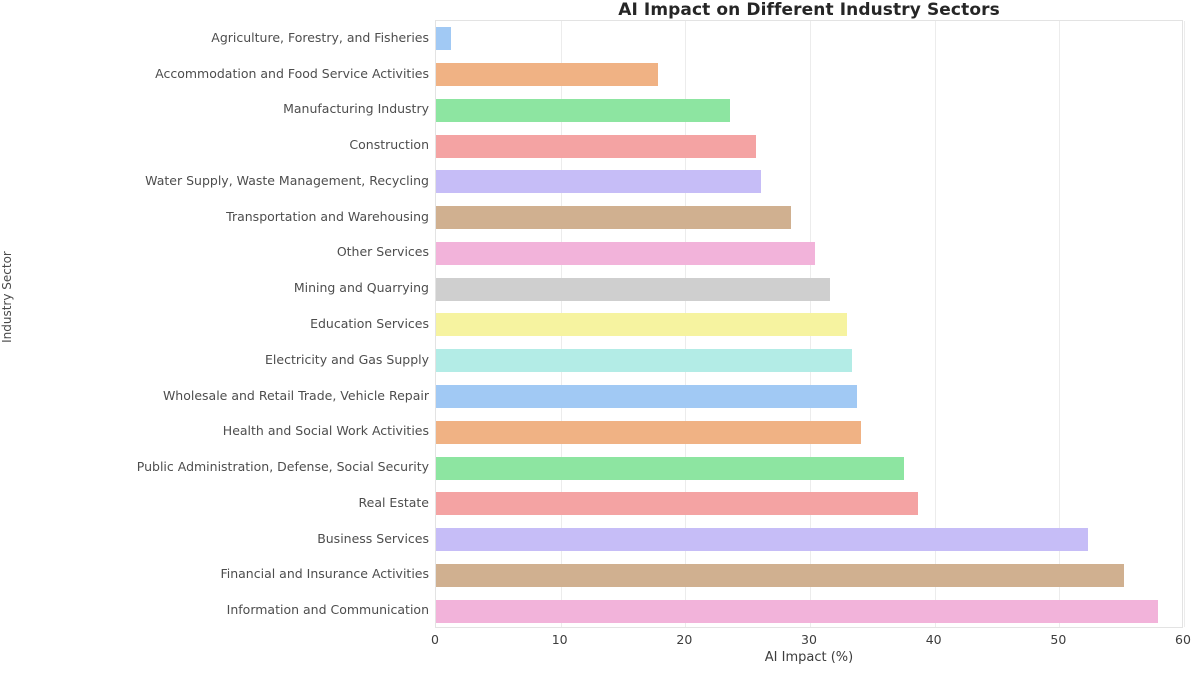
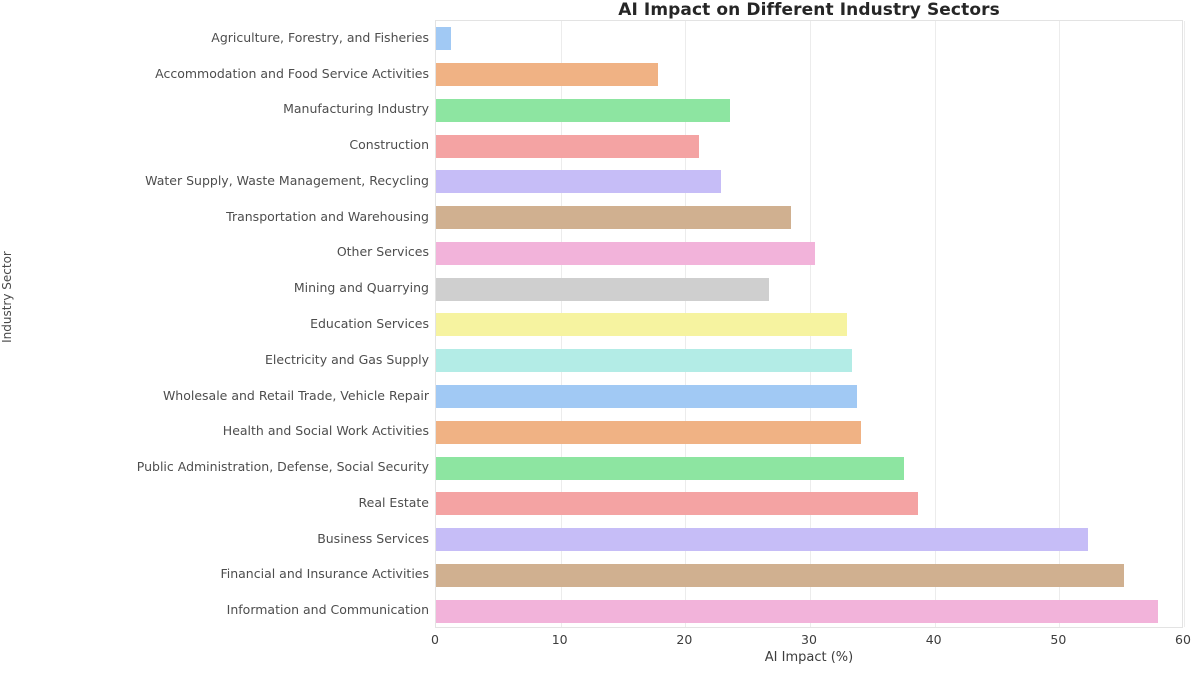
Construction: 25.7 -> 21.1
Water Supply, Waste Management, Recycling: 26.1 -> 22.9
Mining and Quarrying: 31.6 -> 26.7
